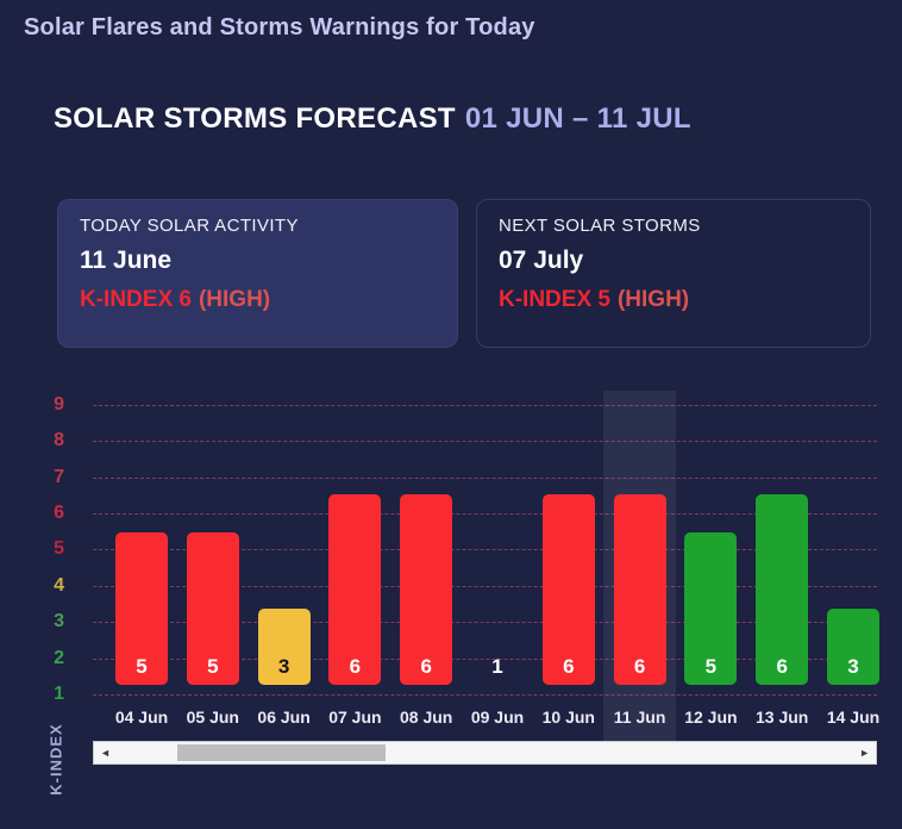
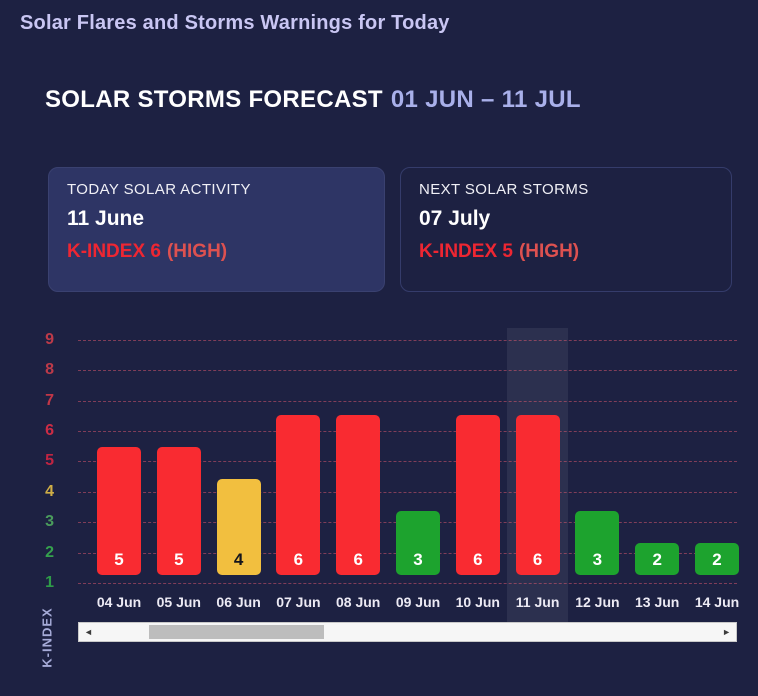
06 Jun: 3 -> 4
09 Jun: 1 -> 3
12 Jun: 5 -> 3
13 Jun: 6 -> 2
14 Jun: 3 -> 2
